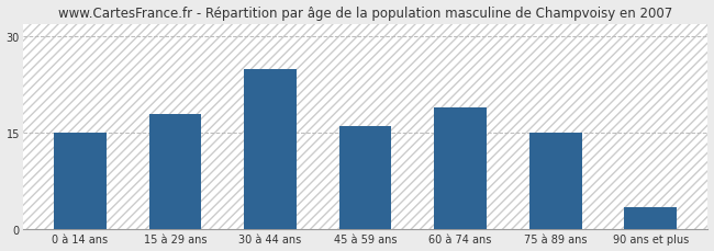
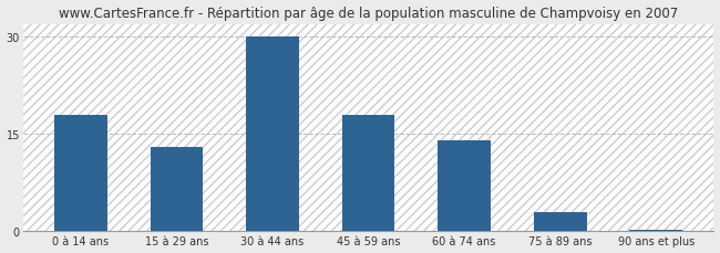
0 à 14 ans: 15.0 -> 18.0
15 à 29 ans: 18.0 -> 13.0
30 à 44 ans: 25.0 -> 30.0
45 à 59 ans: 16.0 -> 18.0
60 à 74 ans: 19.0 -> 14.0
75 à 89 ans: 15.0 -> 3.0
90 ans et plus: 3.4 -> 0.3
